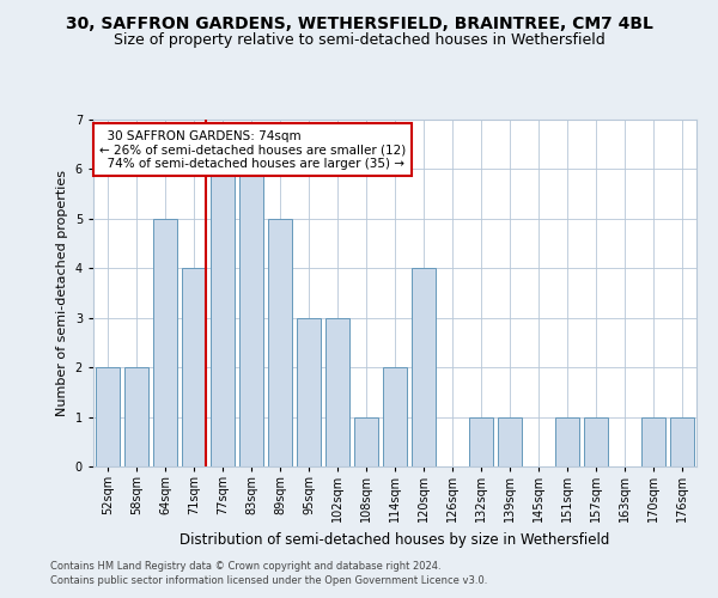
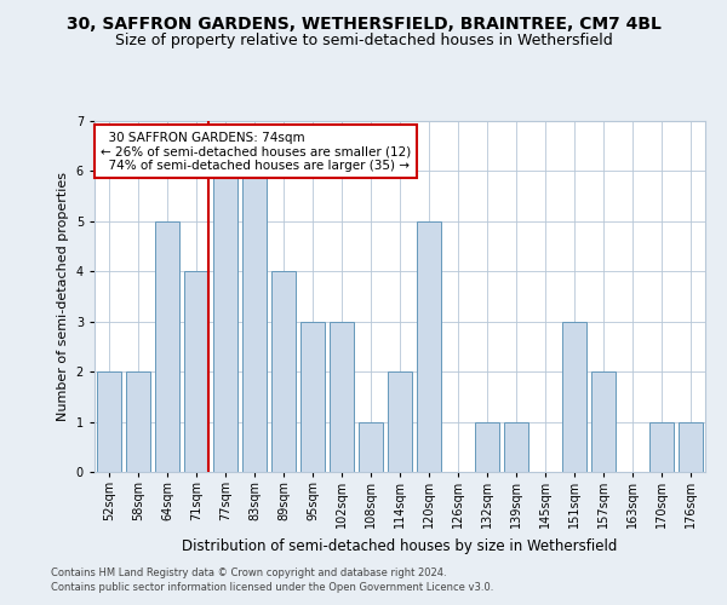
89sqm: 5 -> 4
120sqm: 4 -> 5
151sqm: 1 -> 3
157sqm: 1 -> 2
